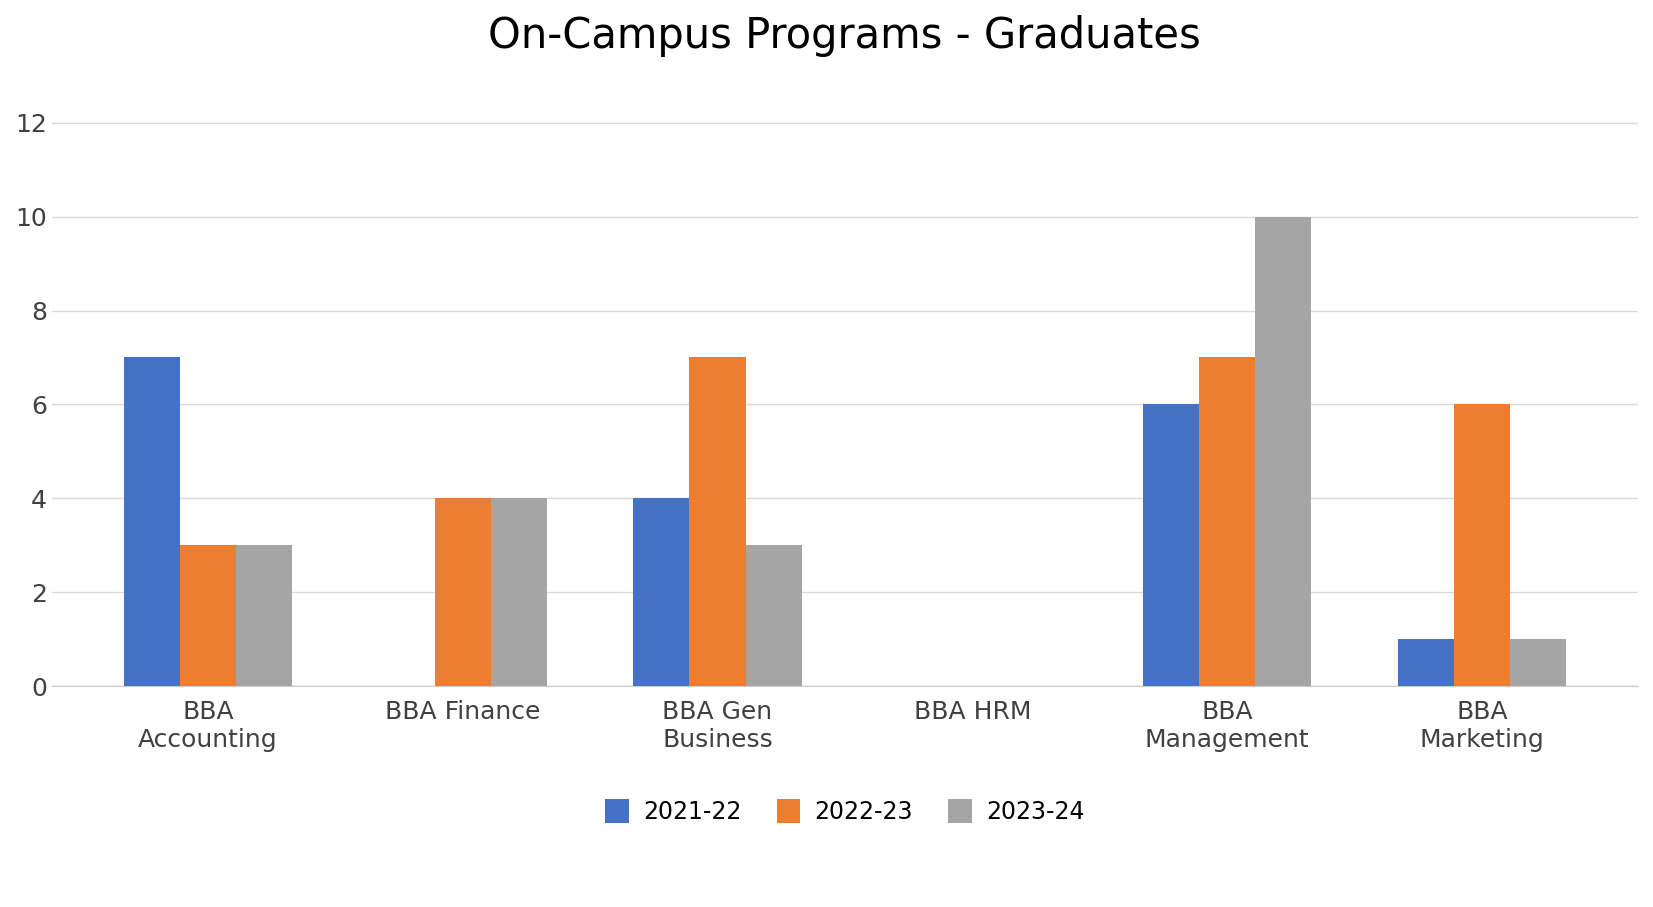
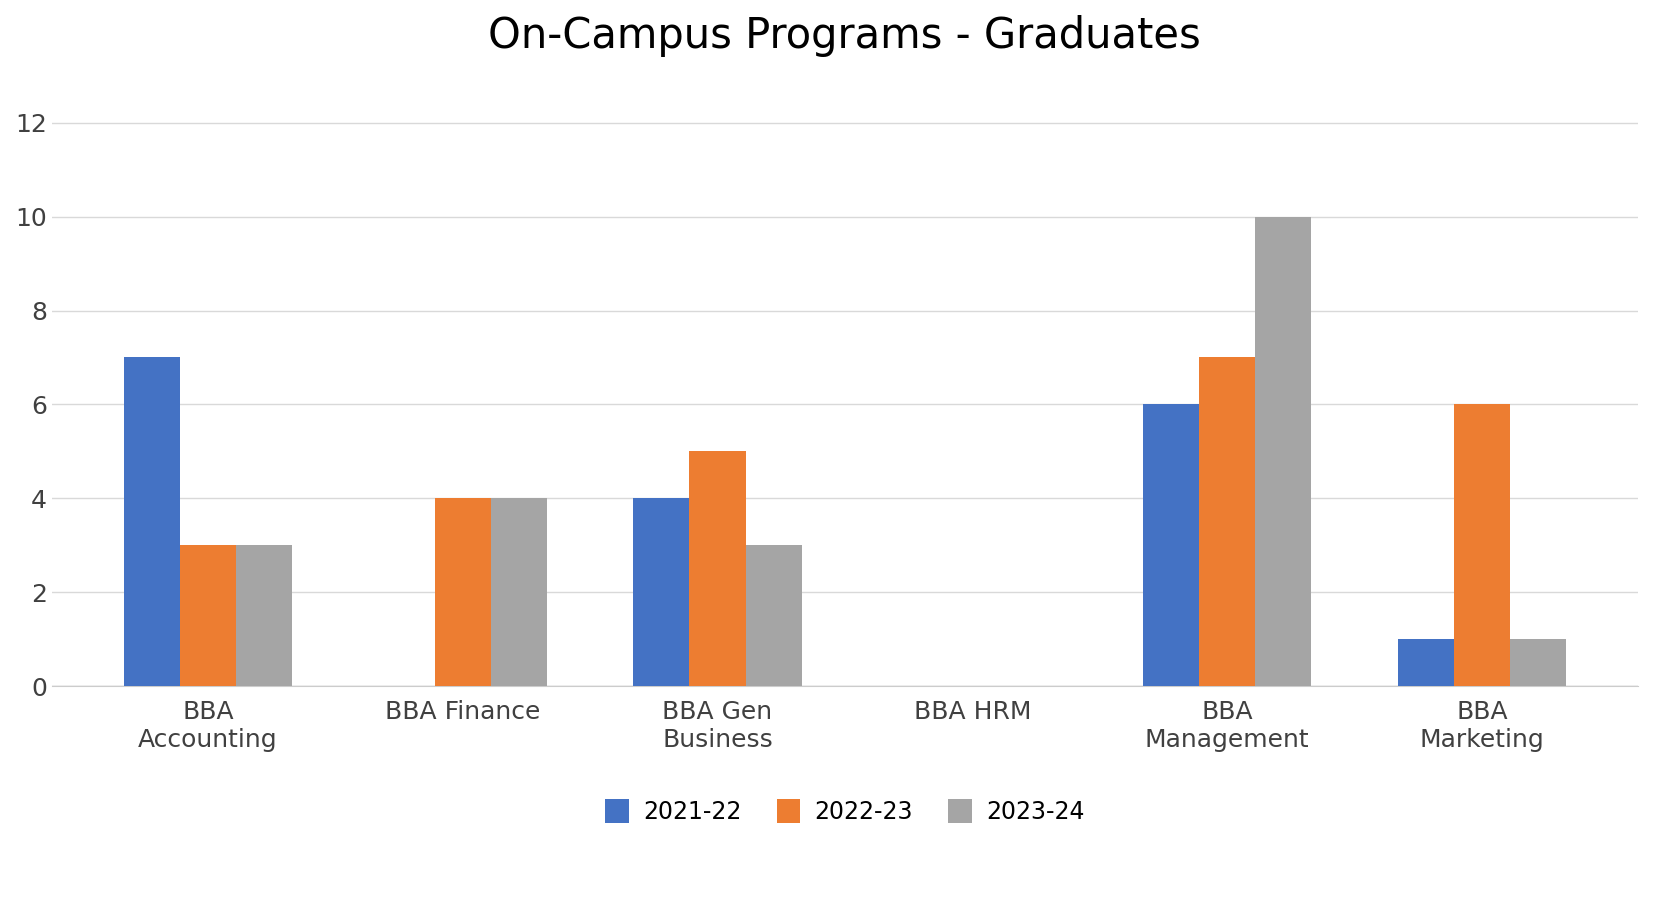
2022-23/BBA Gen Business: 7 -> 5
